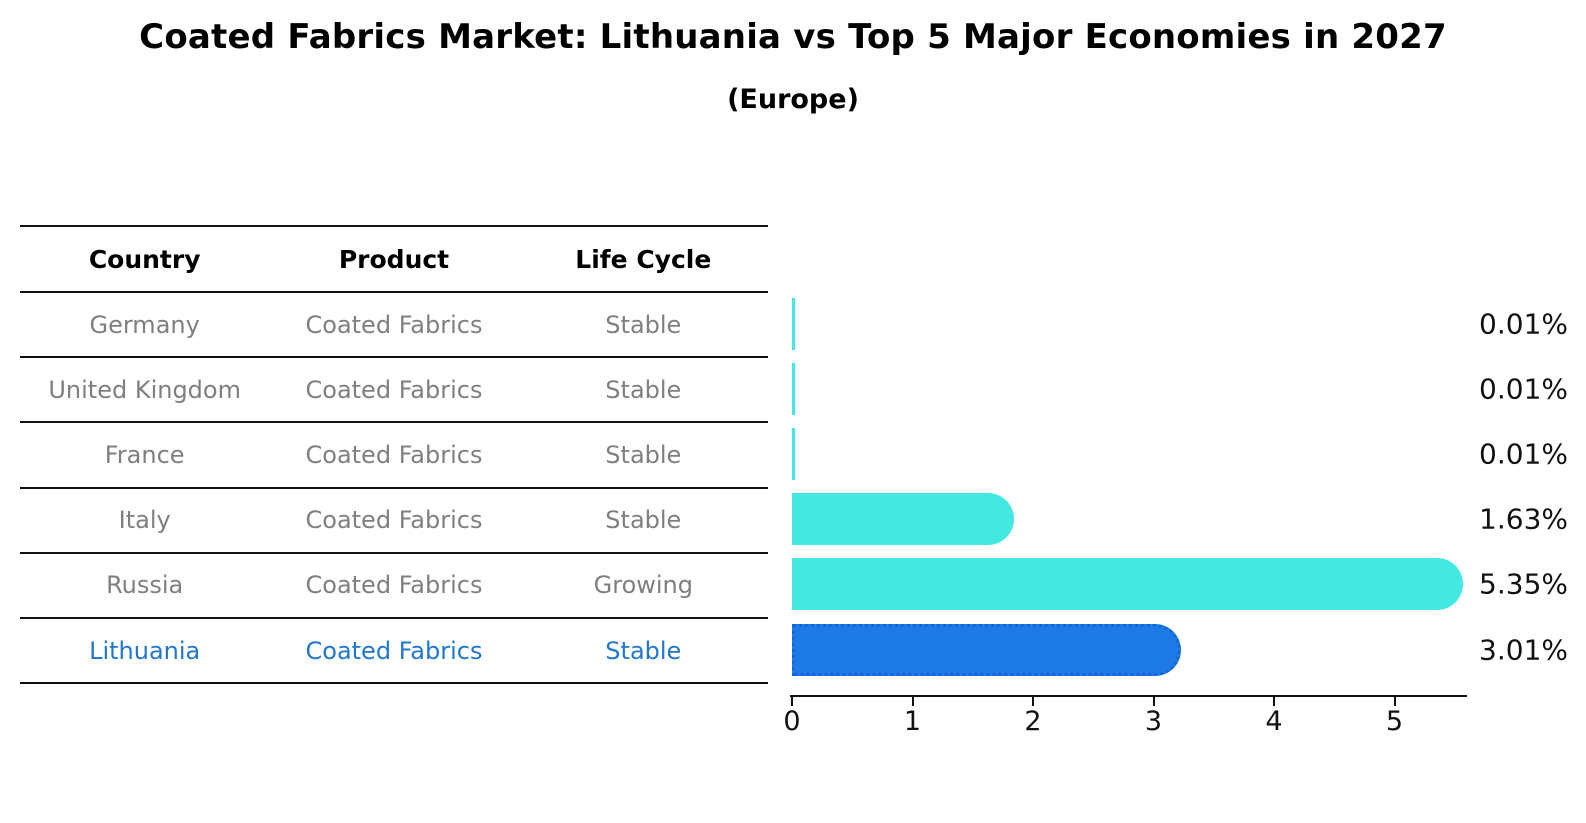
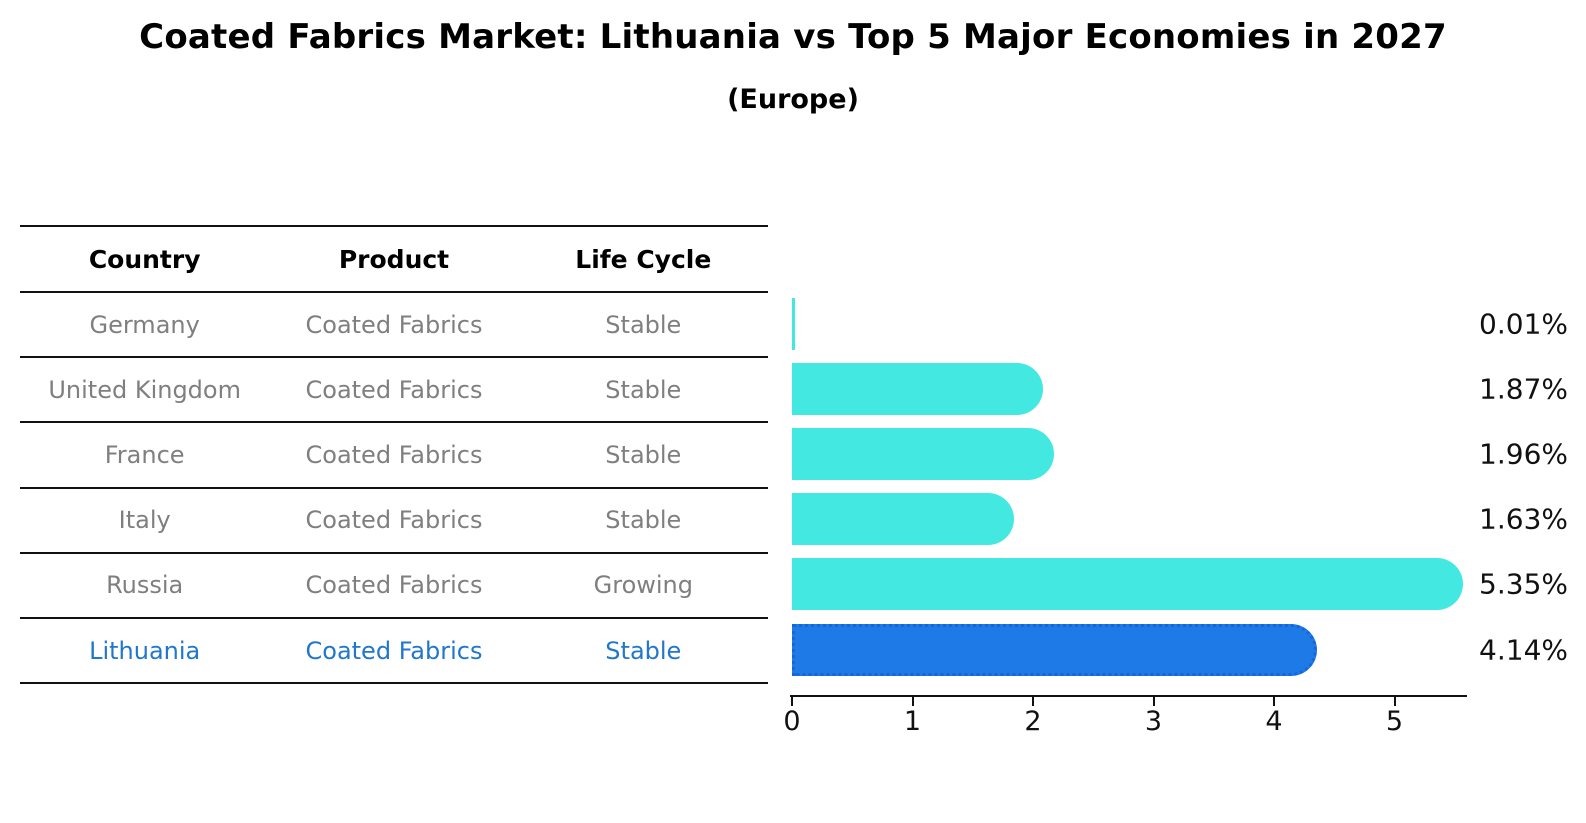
United Kingdom: 0.01% -> 1.87%
France: 0.01% -> 1.96%
Lithuania: 3.01% -> 4.14%
